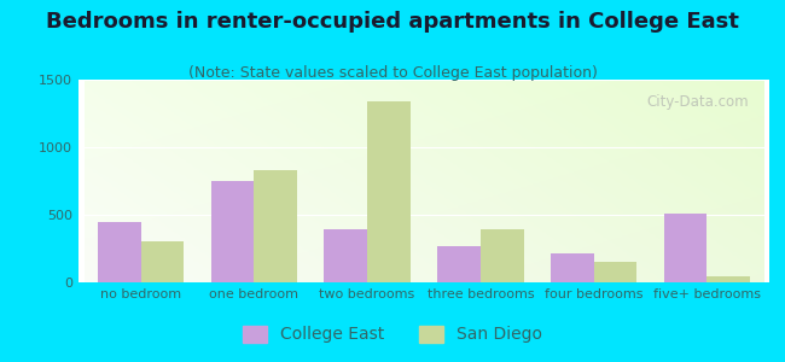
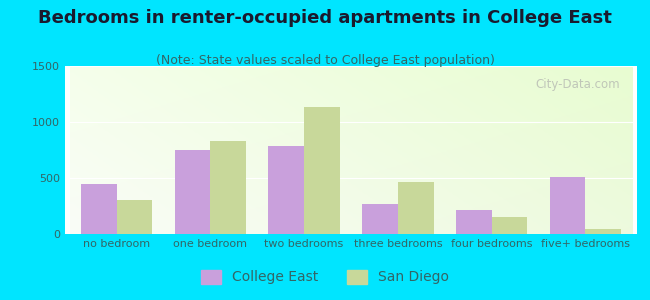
College East/two bedrooms: 390 -> 790
San Diego/two bedrooms: 1340 -> 1130
San Diego/three bedrooms: 390 -> 460
